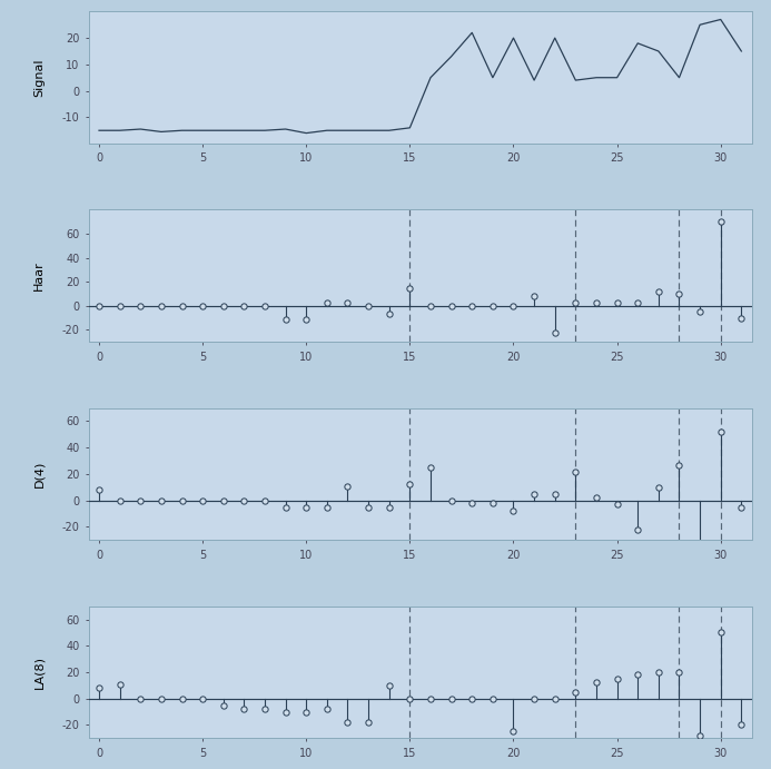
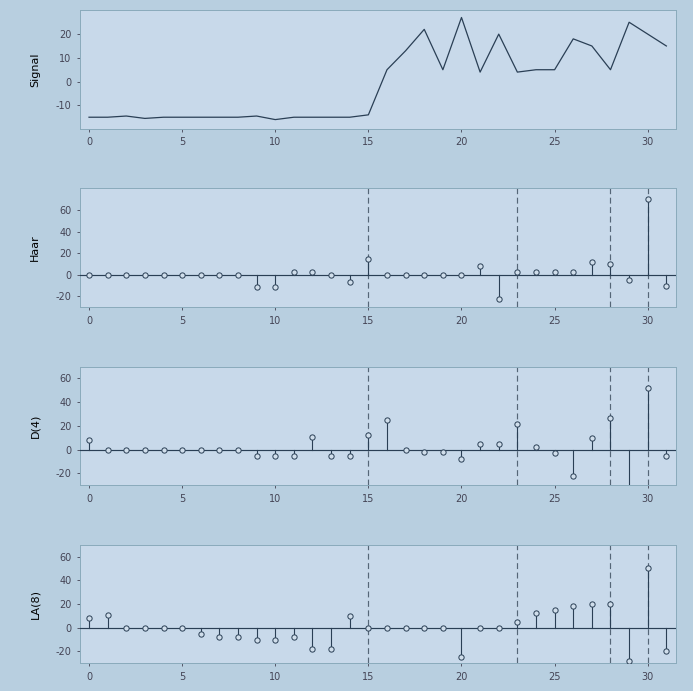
20: 20.0 -> 27.0
30: 27.0 -> 20.0
